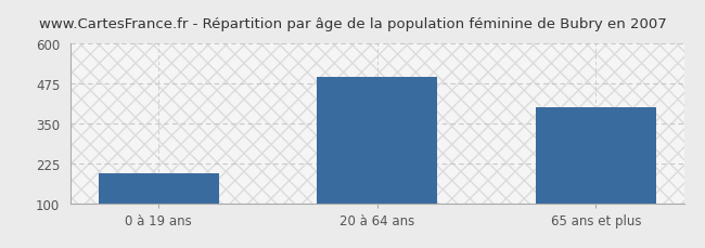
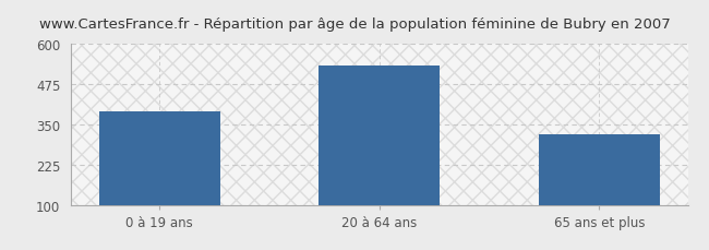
0 à 19 ans: 195 -> 390
20 à 64 ans: 497 -> 535
65 ans et plus: 400 -> 320
